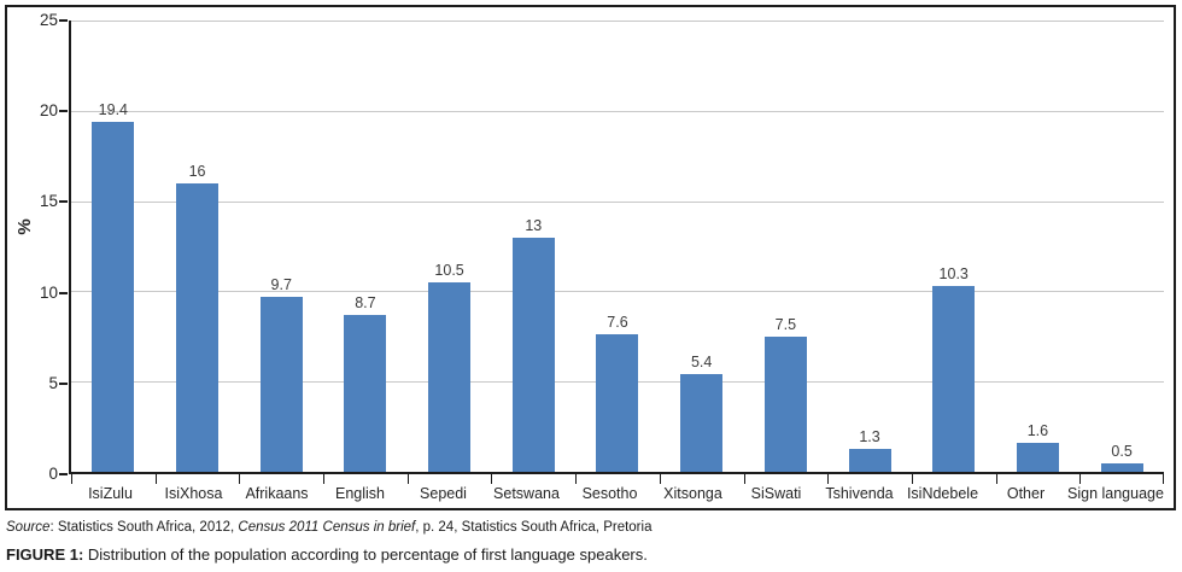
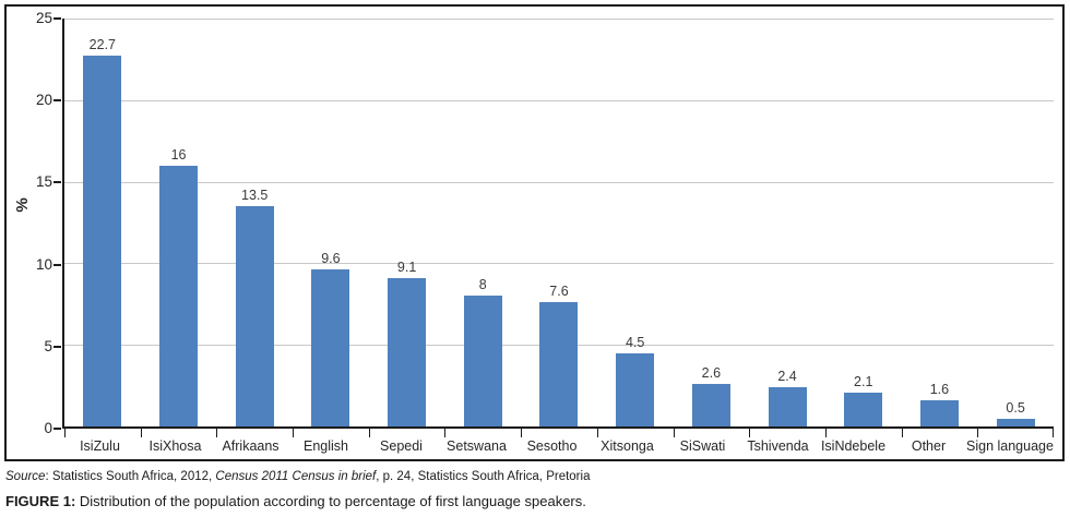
IsiZulu: 19.4 -> 22.7
Afrikaans: 9.7 -> 13.5
English: 8.7 -> 9.6
Sepedi: 10.5 -> 9.1
Setswana: 13 -> 8
Xitsonga: 5.4 -> 4.5
SiSwati: 7.5 -> 2.6
Tshivenda: 1.3 -> 2.4
IsiNdebele: 10.3 -> 2.1
